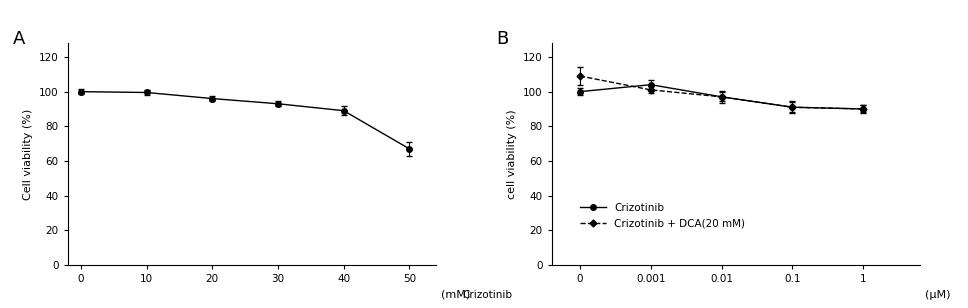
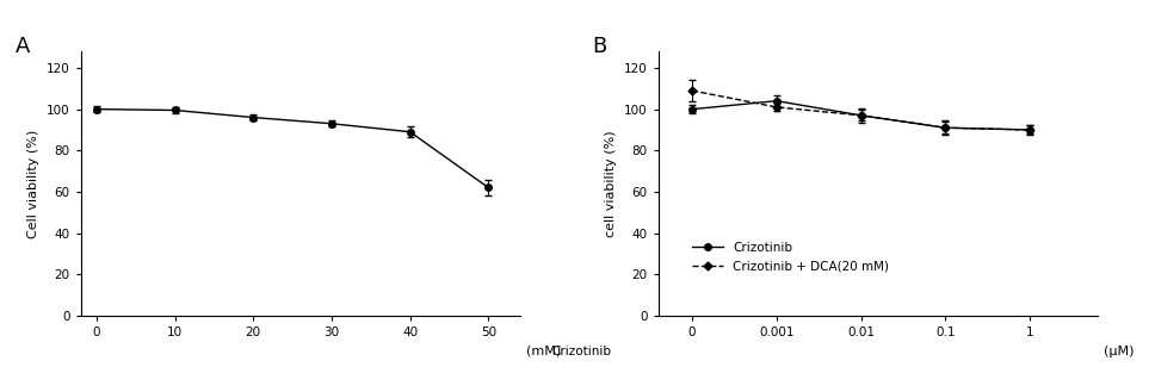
50: 67 -> 62
